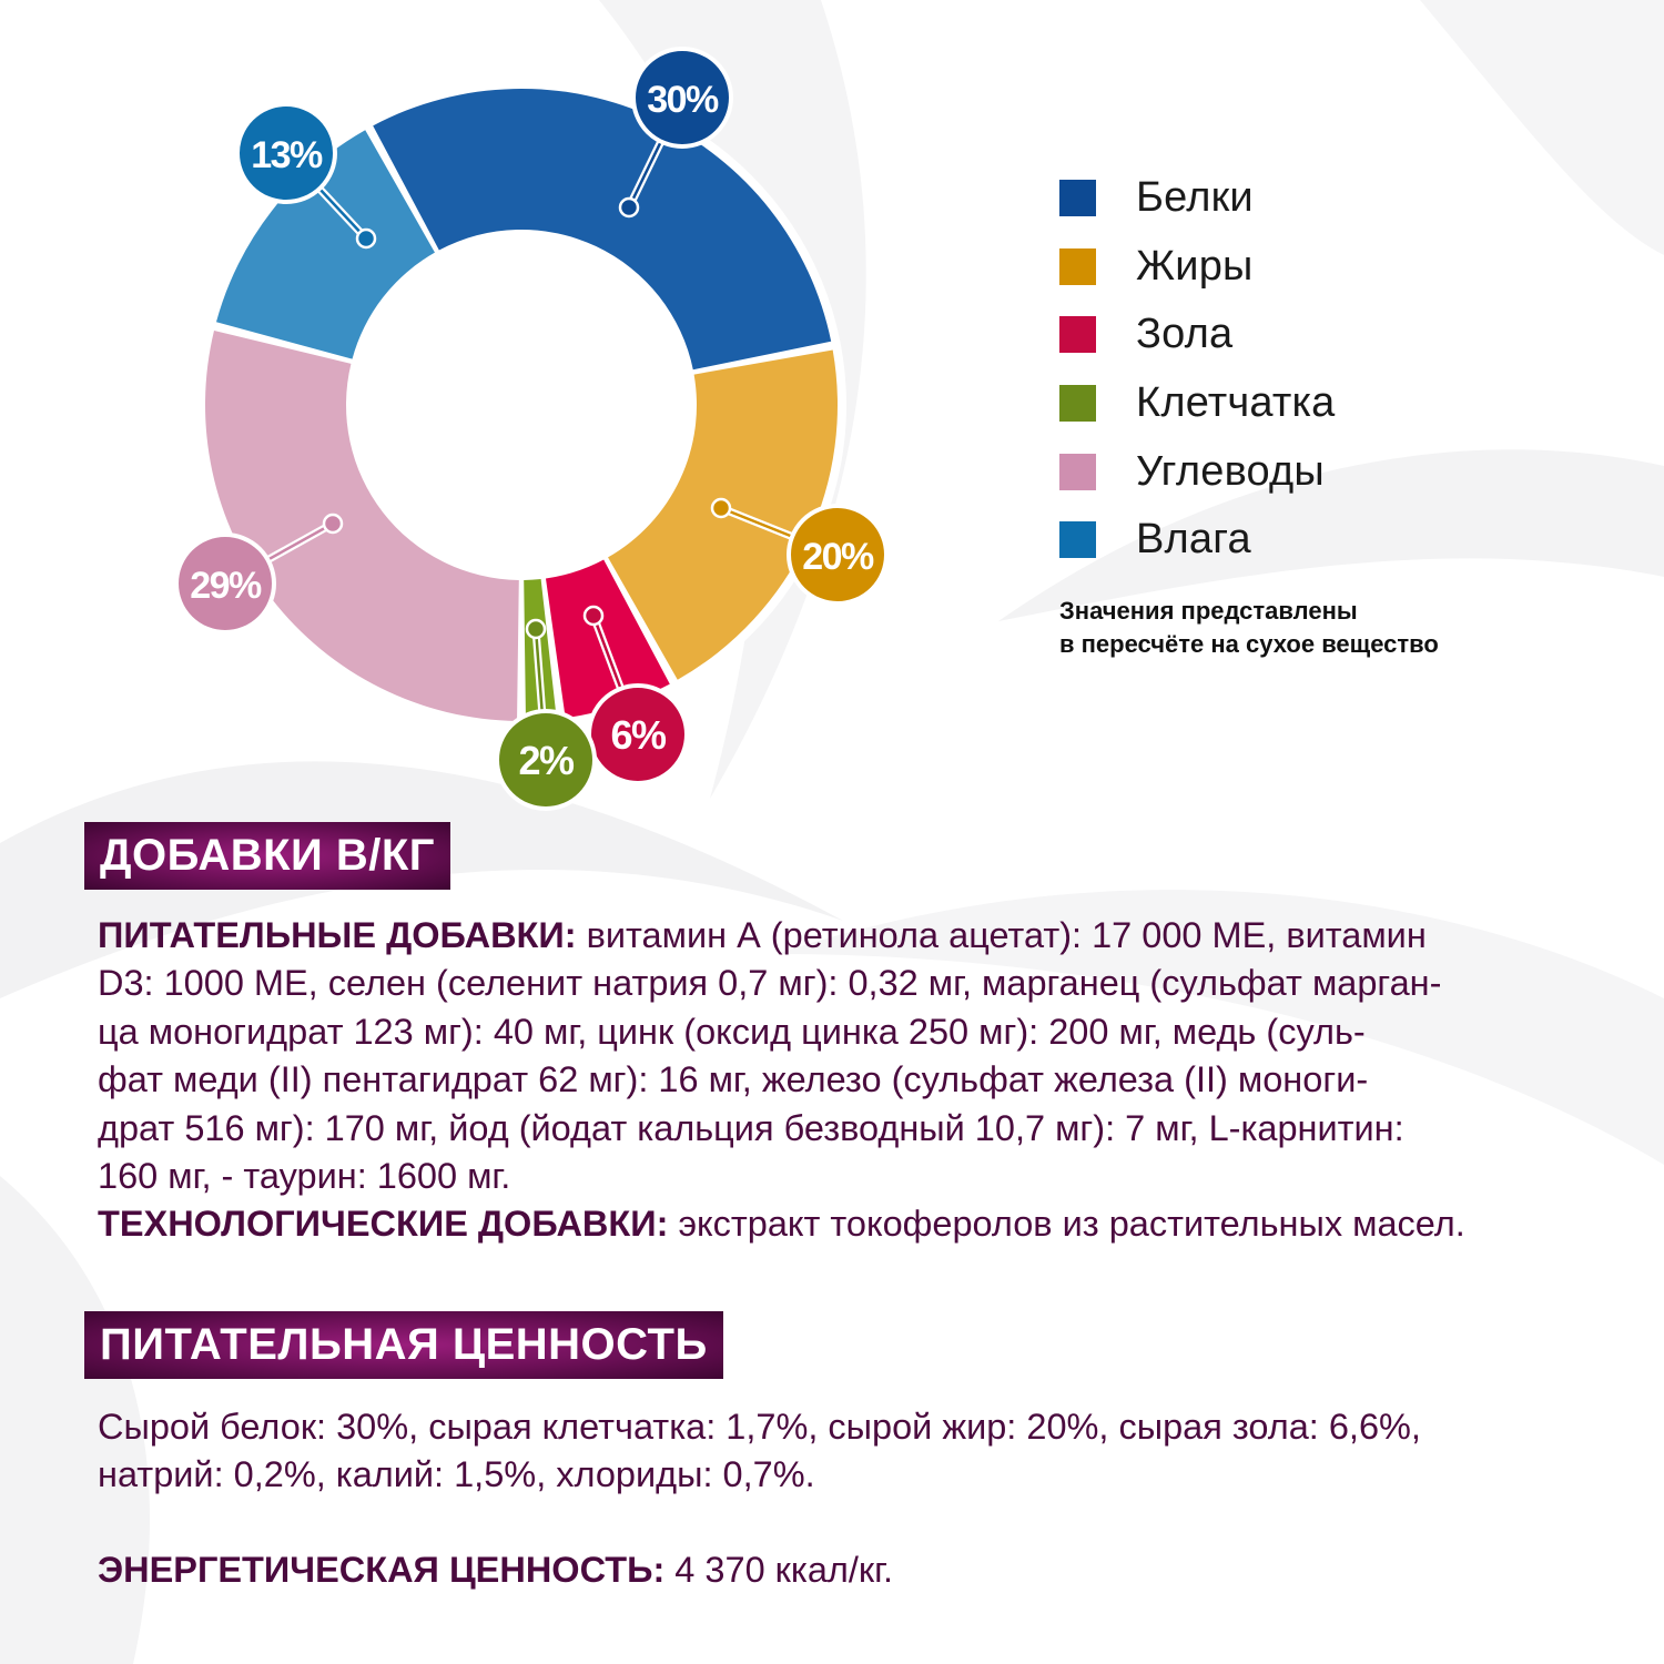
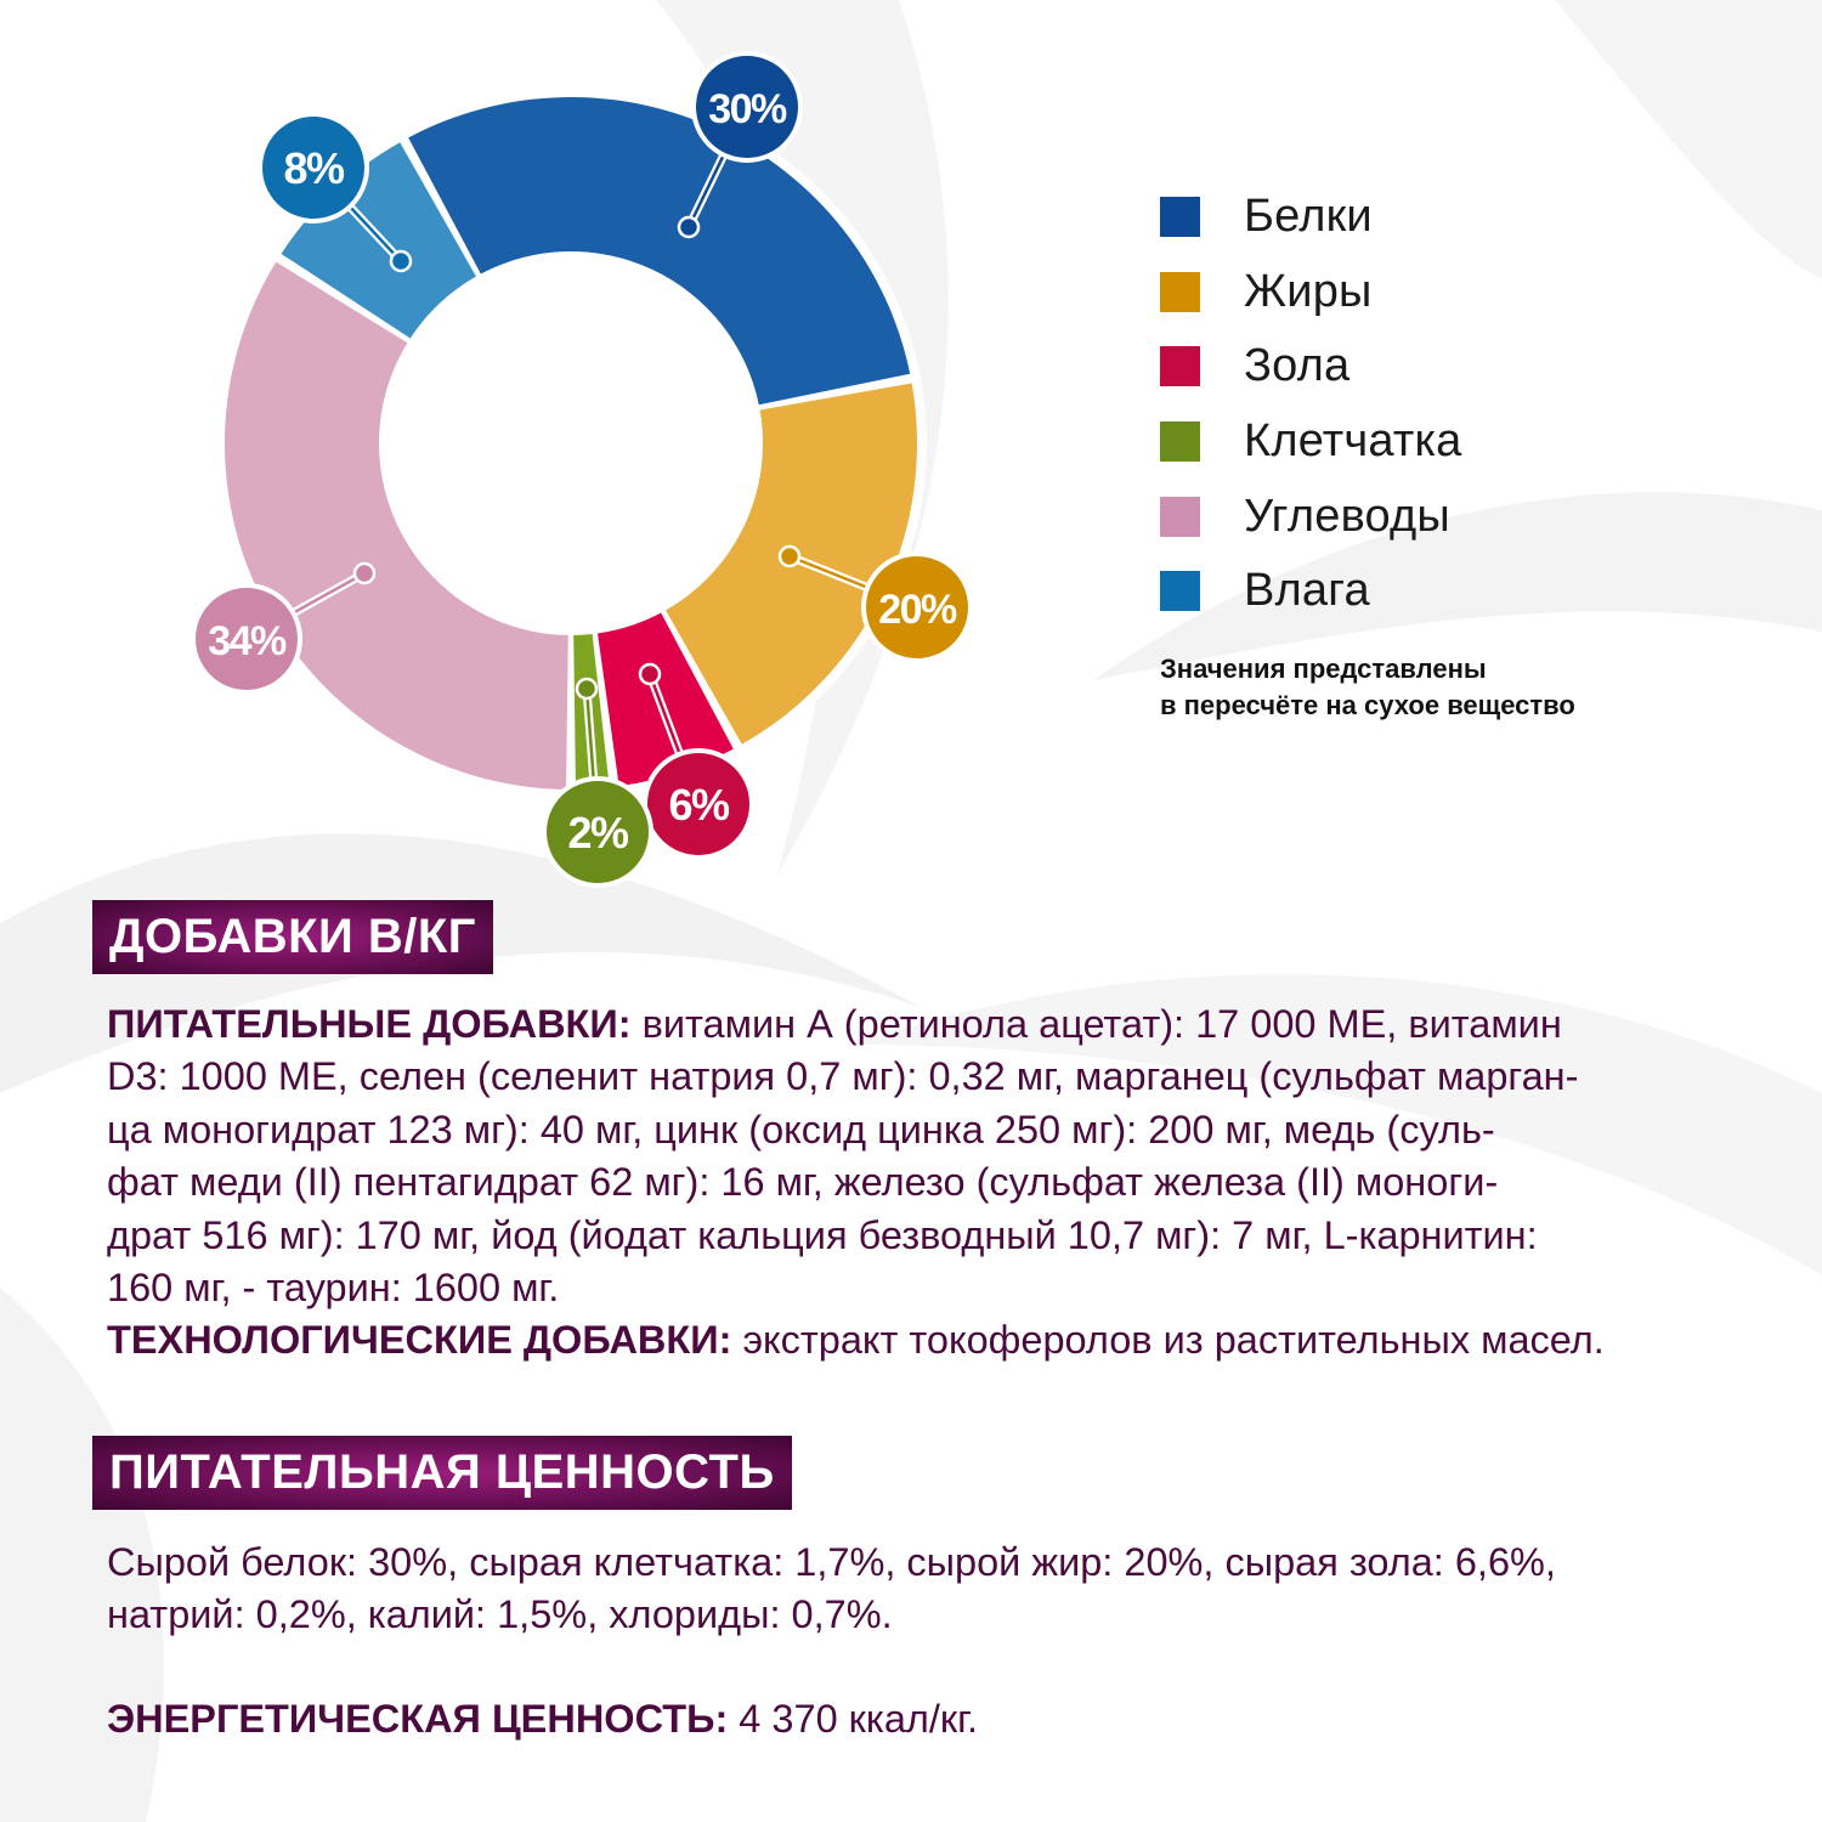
Углеводы: 29% -> 34%
Влага: 13% -> 8%
